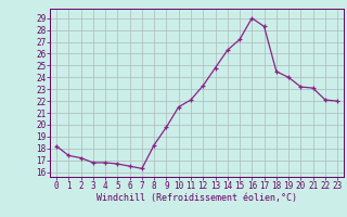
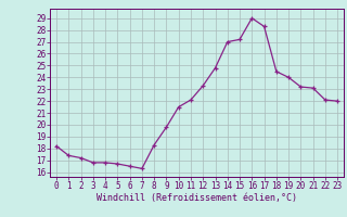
14: 26.3 -> 27.0
